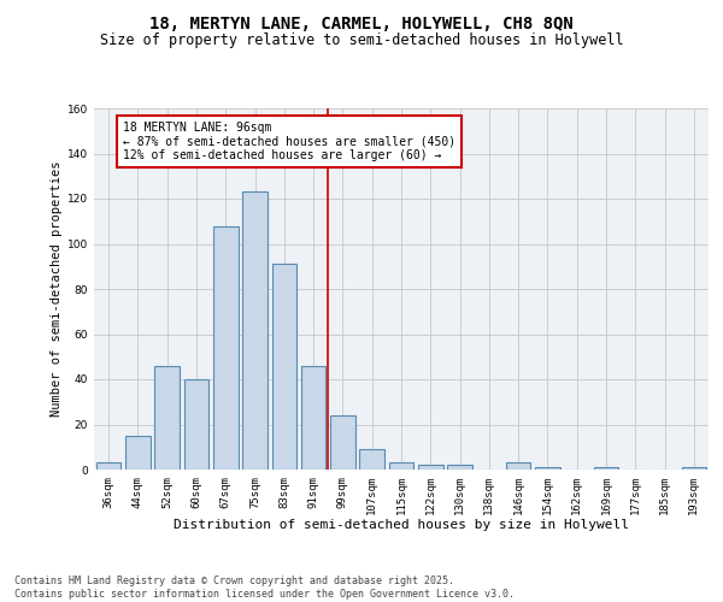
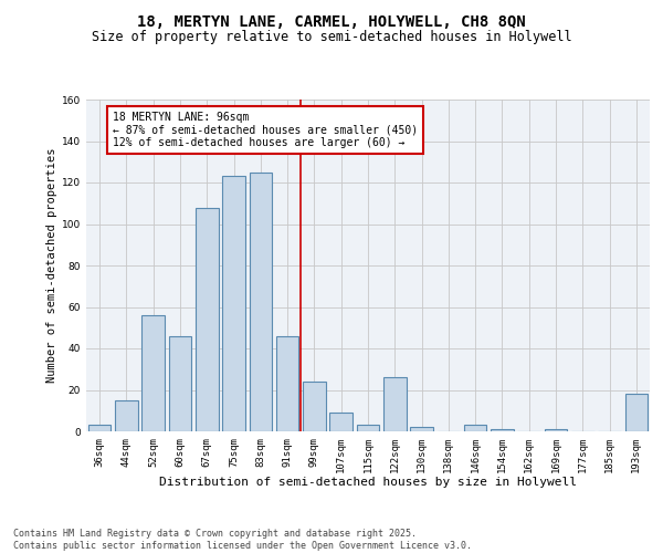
52sqm: 46 -> 56
60sqm: 40 -> 46
83sqm: 91 -> 125
122sqm: 2 -> 26
193sqm: 1 -> 18
